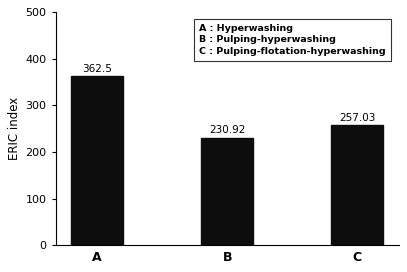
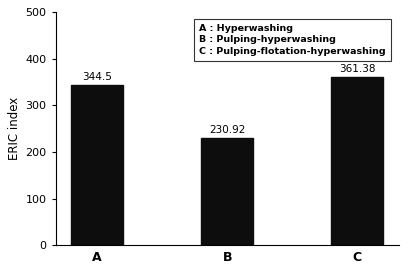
A: 362.5 -> 344.5
C: 257.03 -> 361.38
